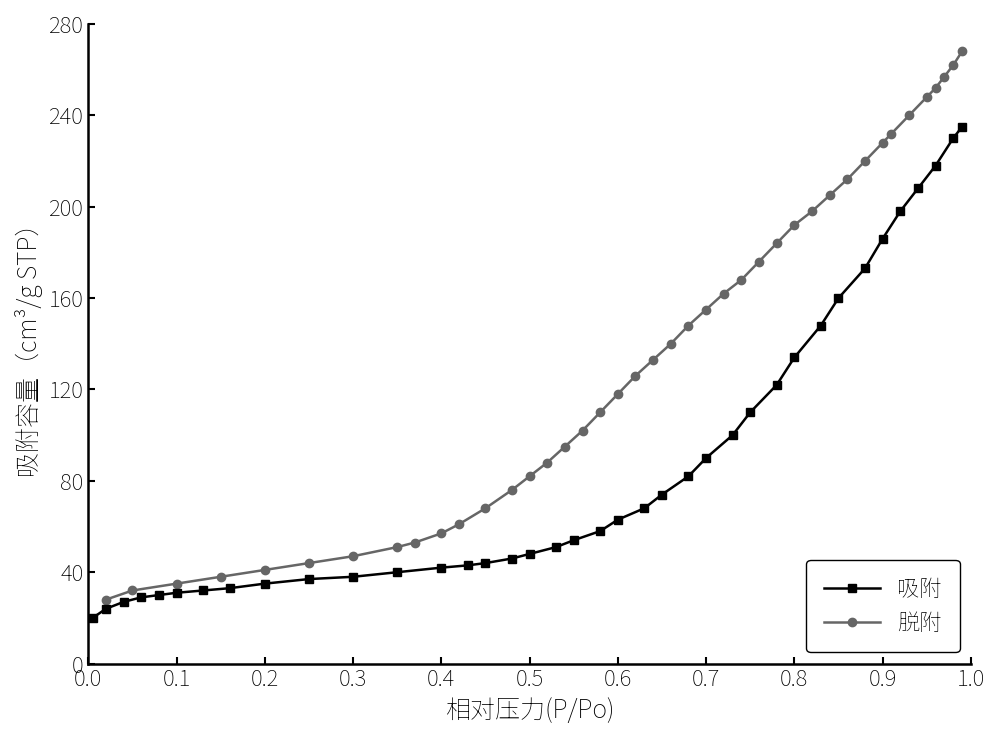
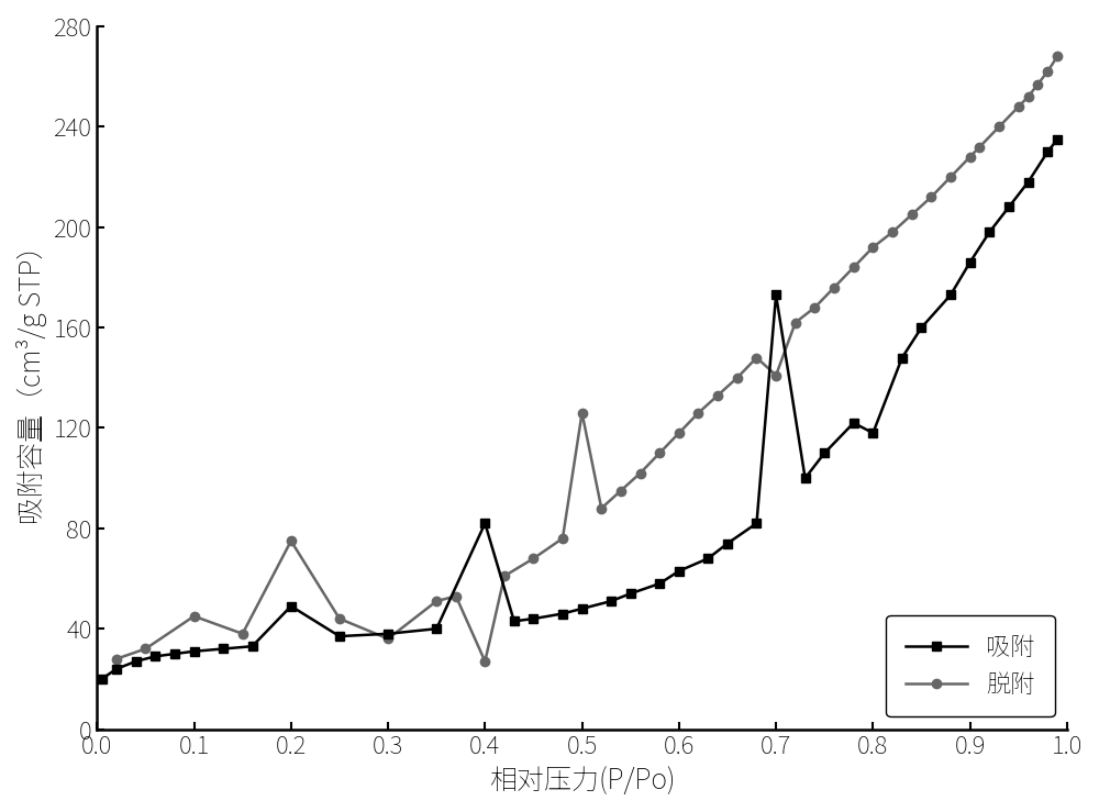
脱附/0.1: 35 -> 45
吸附/0.2: 35 -> 49
脱附/0.2: 41 -> 75
脱附/0.3: 47 -> 36
吸附/0.4: 42 -> 82
脱附/0.4: 57 -> 27
脱附/0.5: 82 -> 126
吸附/0.7: 90 -> 173
脱附/0.7: 155 -> 141
吸附/0.8: 134 -> 118
